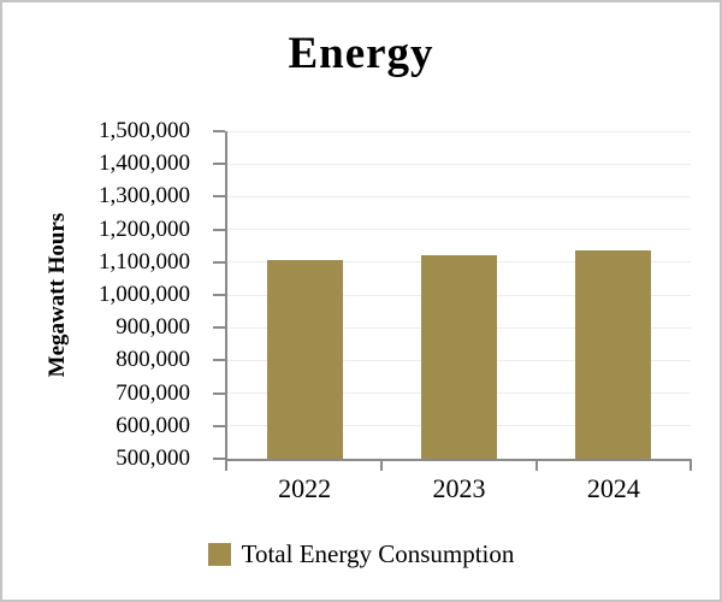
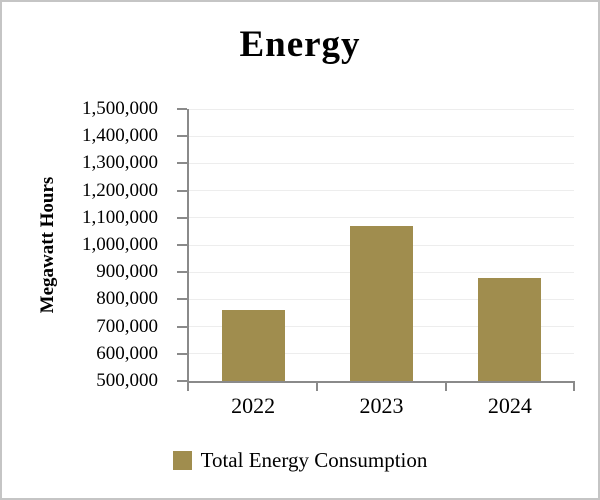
2022: 1100000 -> 760000
2023: 1120000 -> 1070000
2024: 1140000 -> 880000
